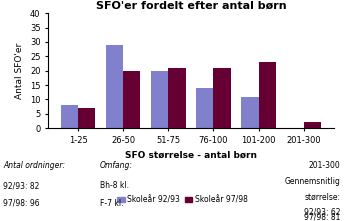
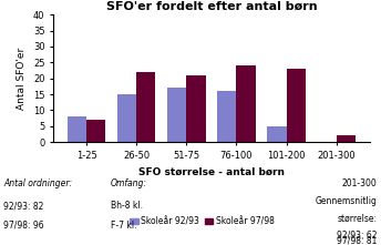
Skoleår 92/93/26-50: 29 -> 15
Skoleår 97/98/26-50: 20 -> 22
Skoleår 92/93/51-75: 20 -> 17
Skoleår 92/93/76-100: 14 -> 16
Skoleår 97/98/76-100: 21 -> 24
Skoleår 92/93/101-200: 11 -> 5
